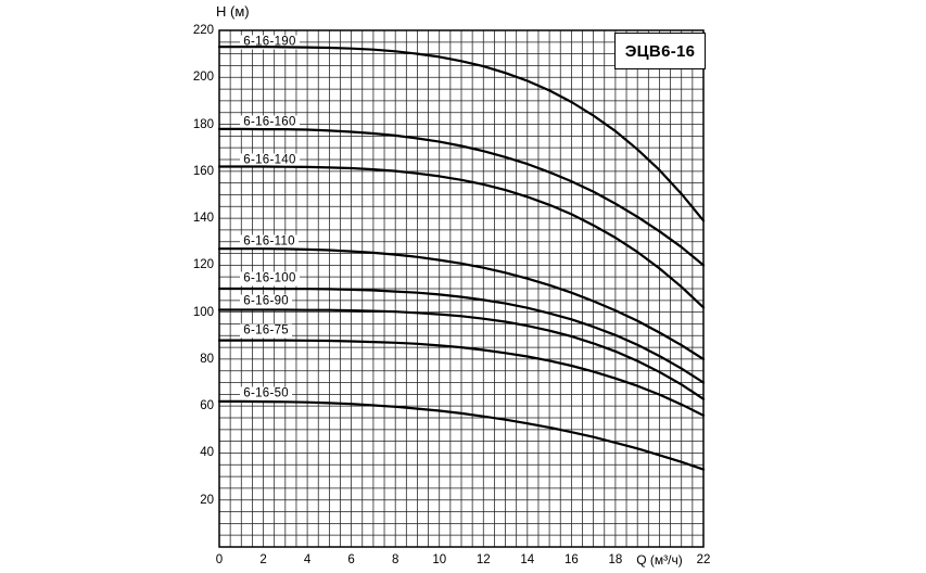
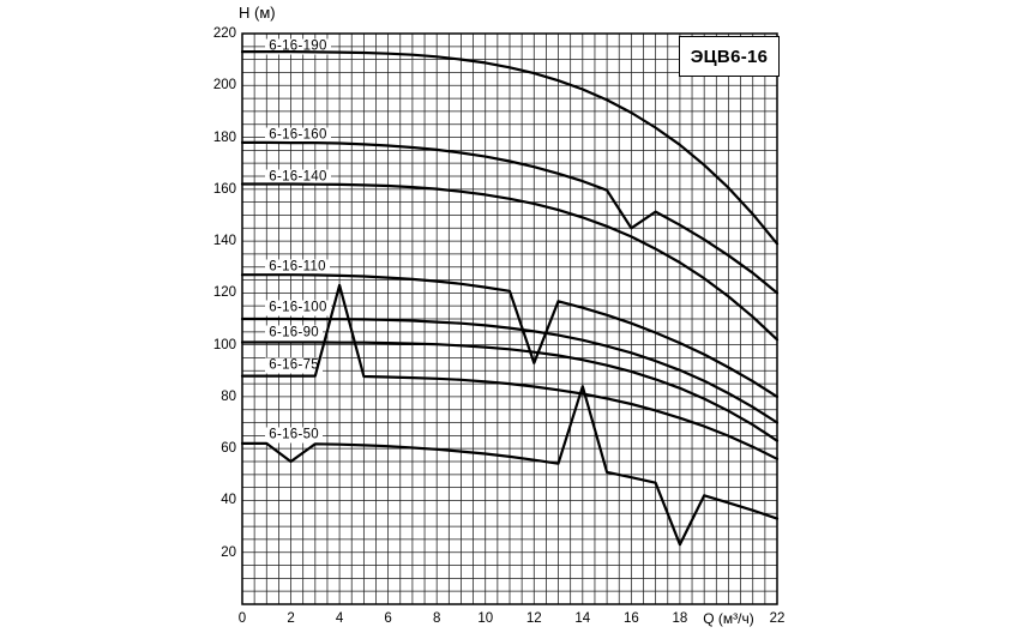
6-16-50/2: 62 -> 55
6-16-75/4: 88 -> 123
6-16-110/12: 119 -> 93
6-16-50/14: 53 -> 84
6-16-160/16: 156 -> 145
6-16-50/18: 44 -> 23
